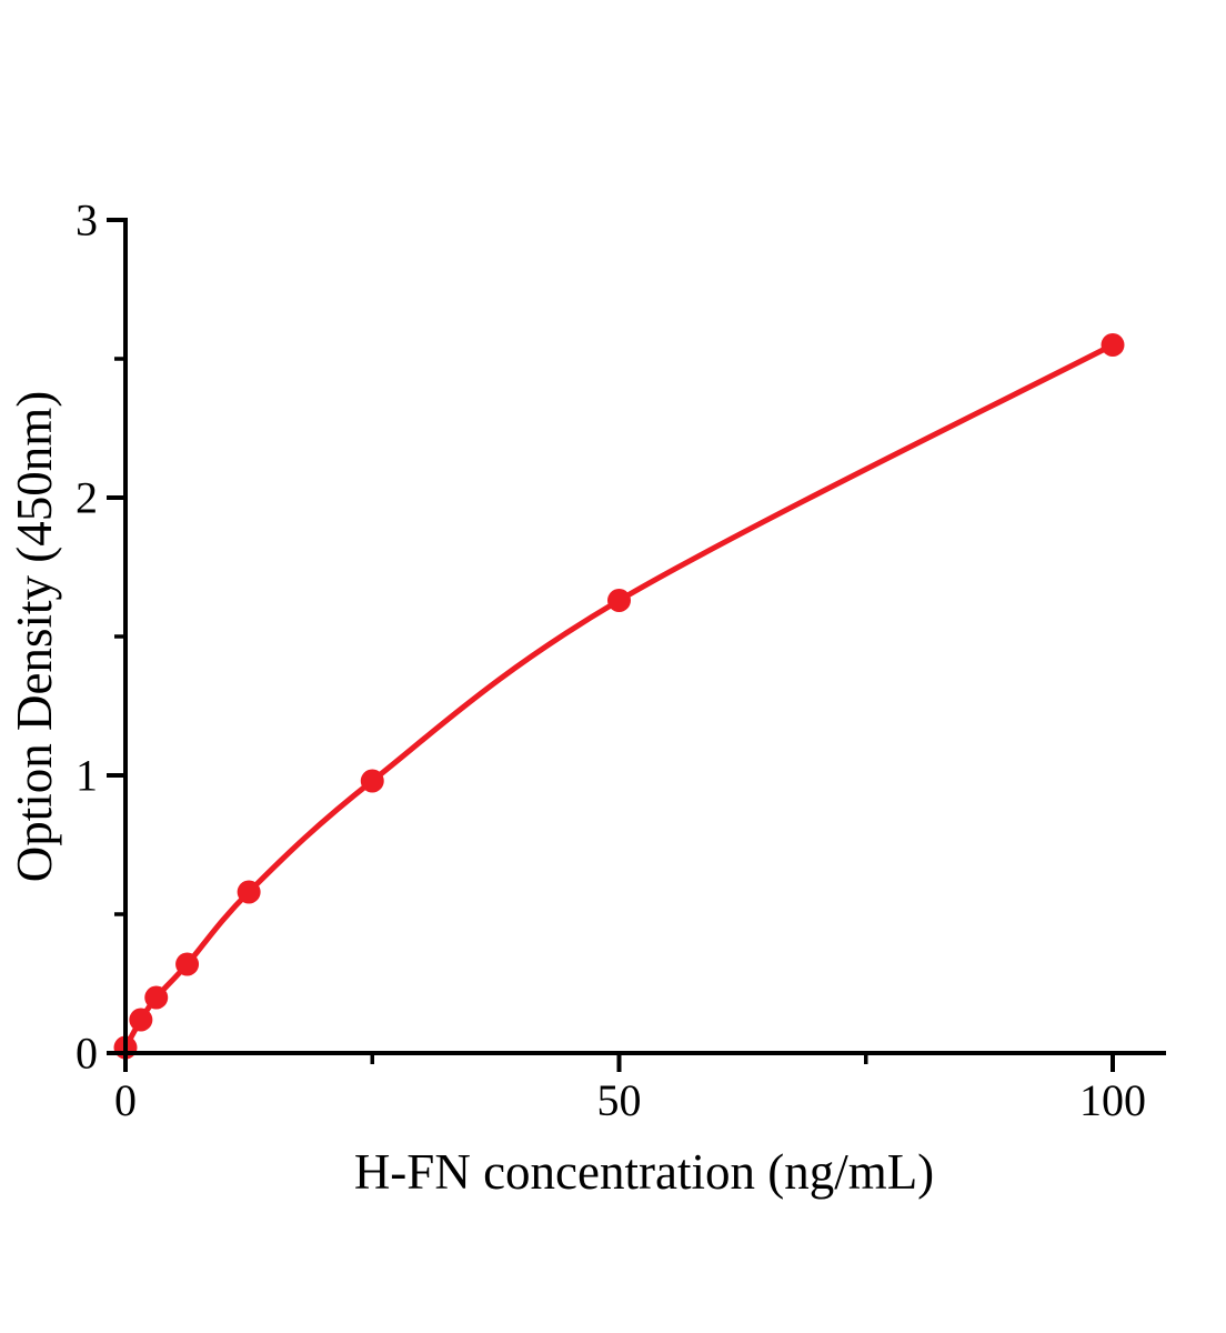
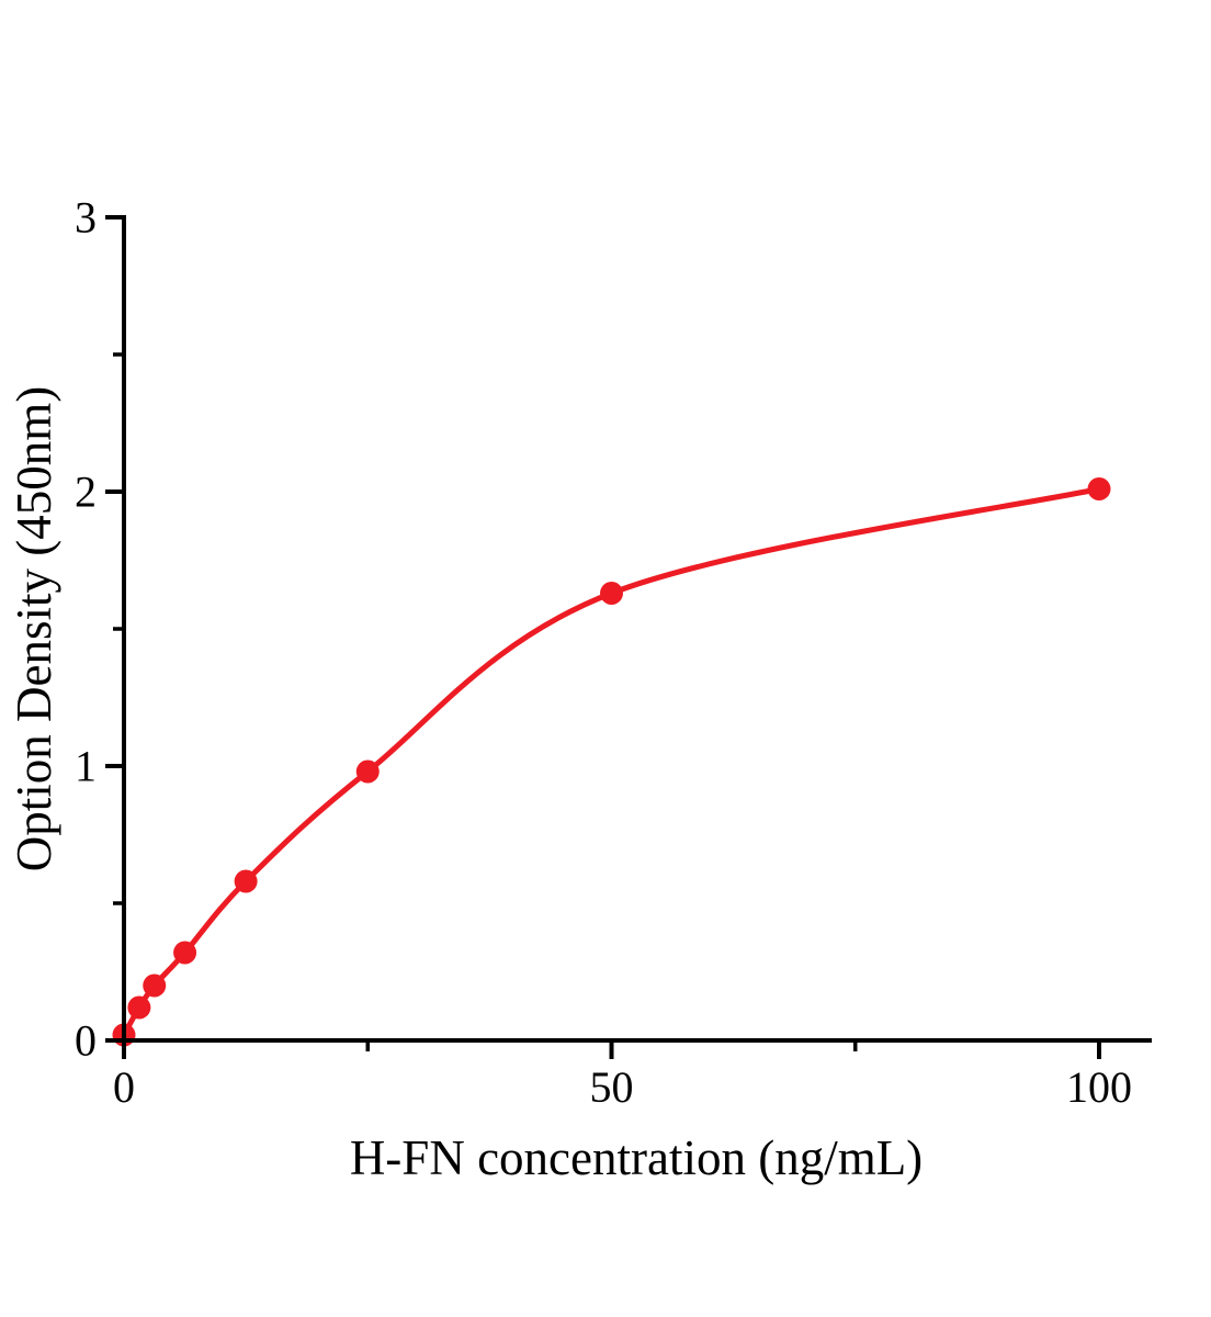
100: 2.55 -> 2.01
